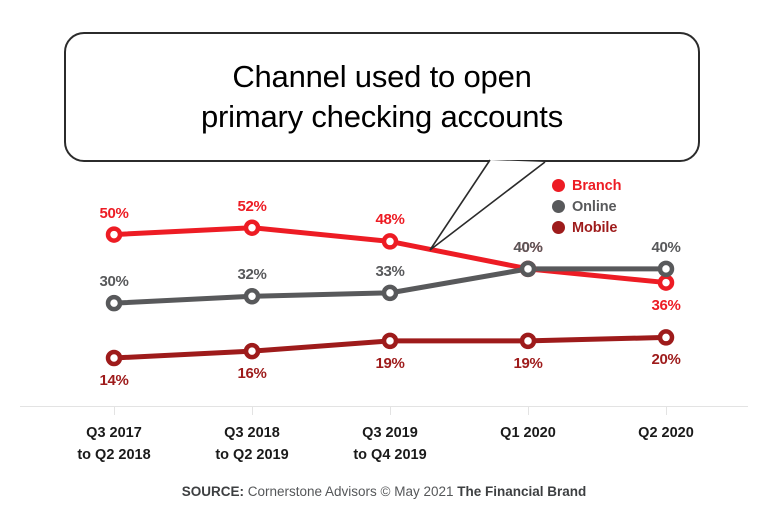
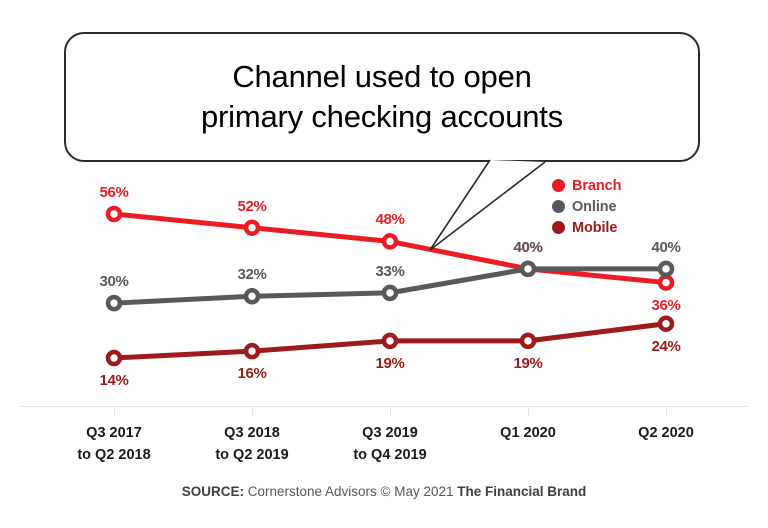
Branch/Q3 2017 to Q2 2018: 50% -> 56%
Mobile/Q2 2020: 20% -> 24%
